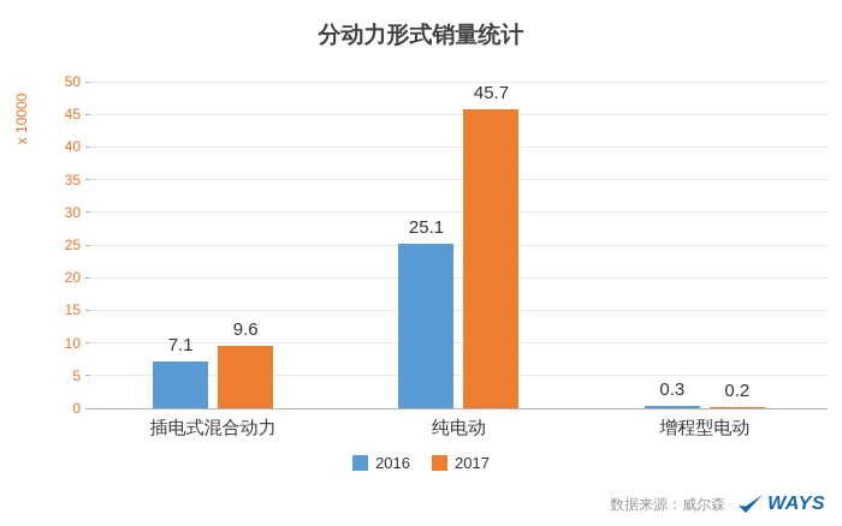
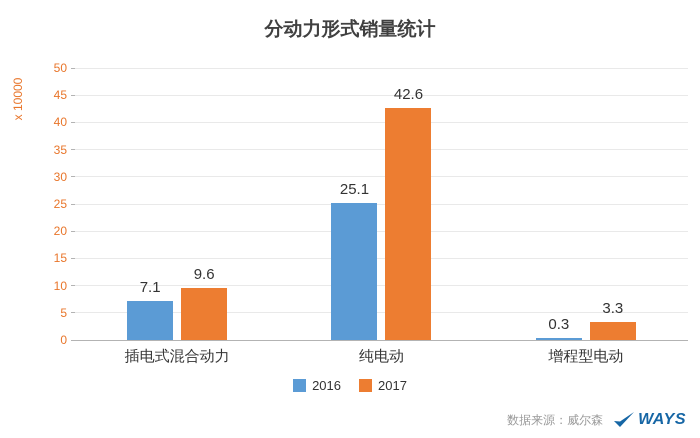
2017/纯电动: 45.7 -> 42.6
2017/增程型电动: 0.2 -> 3.3
